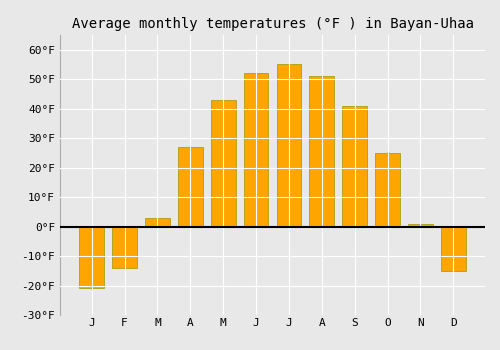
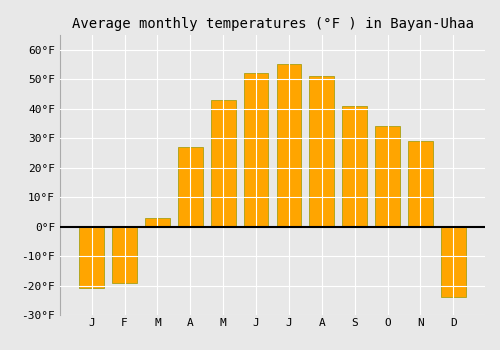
F: -14°F -> -19°F
O: 25°F -> 34°F
N: 1°F -> 29°F
D: -15°F -> -24°F
